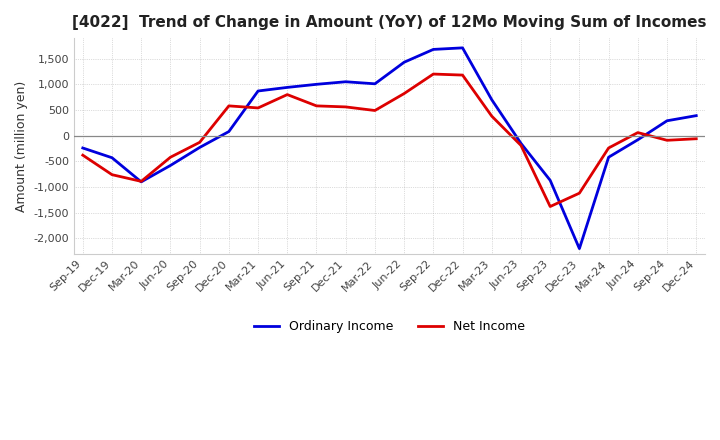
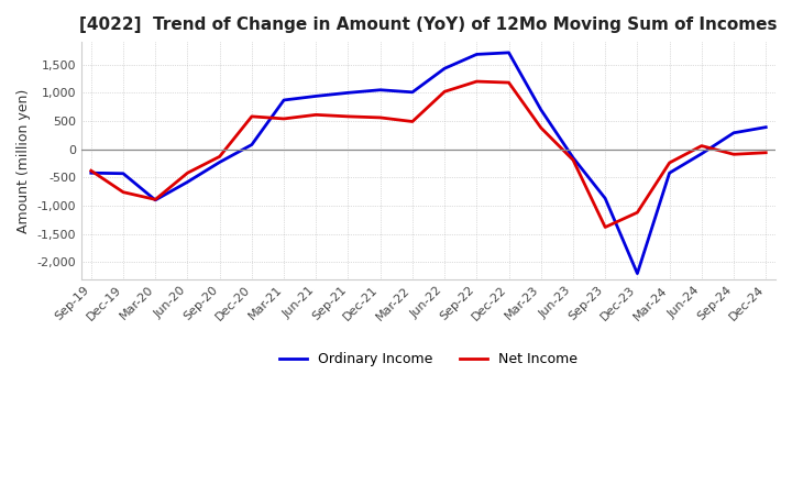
Ordinary Income/Sep-19: -240 -> -420
Net Income/Jun-21: 800 -> 610
Net Income/Jun-22: 820 -> 1,020
